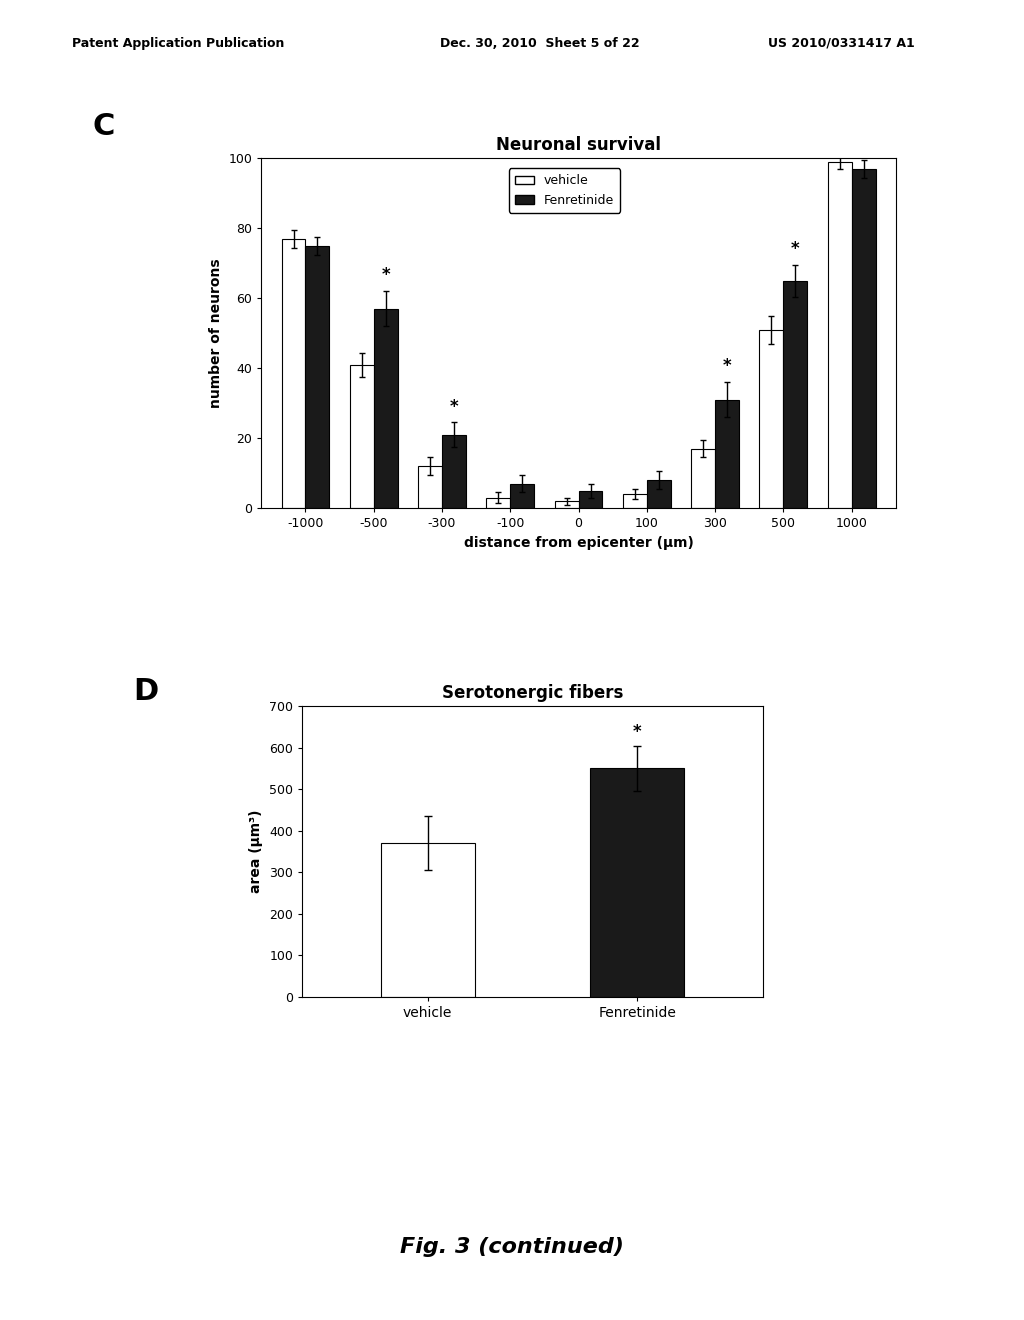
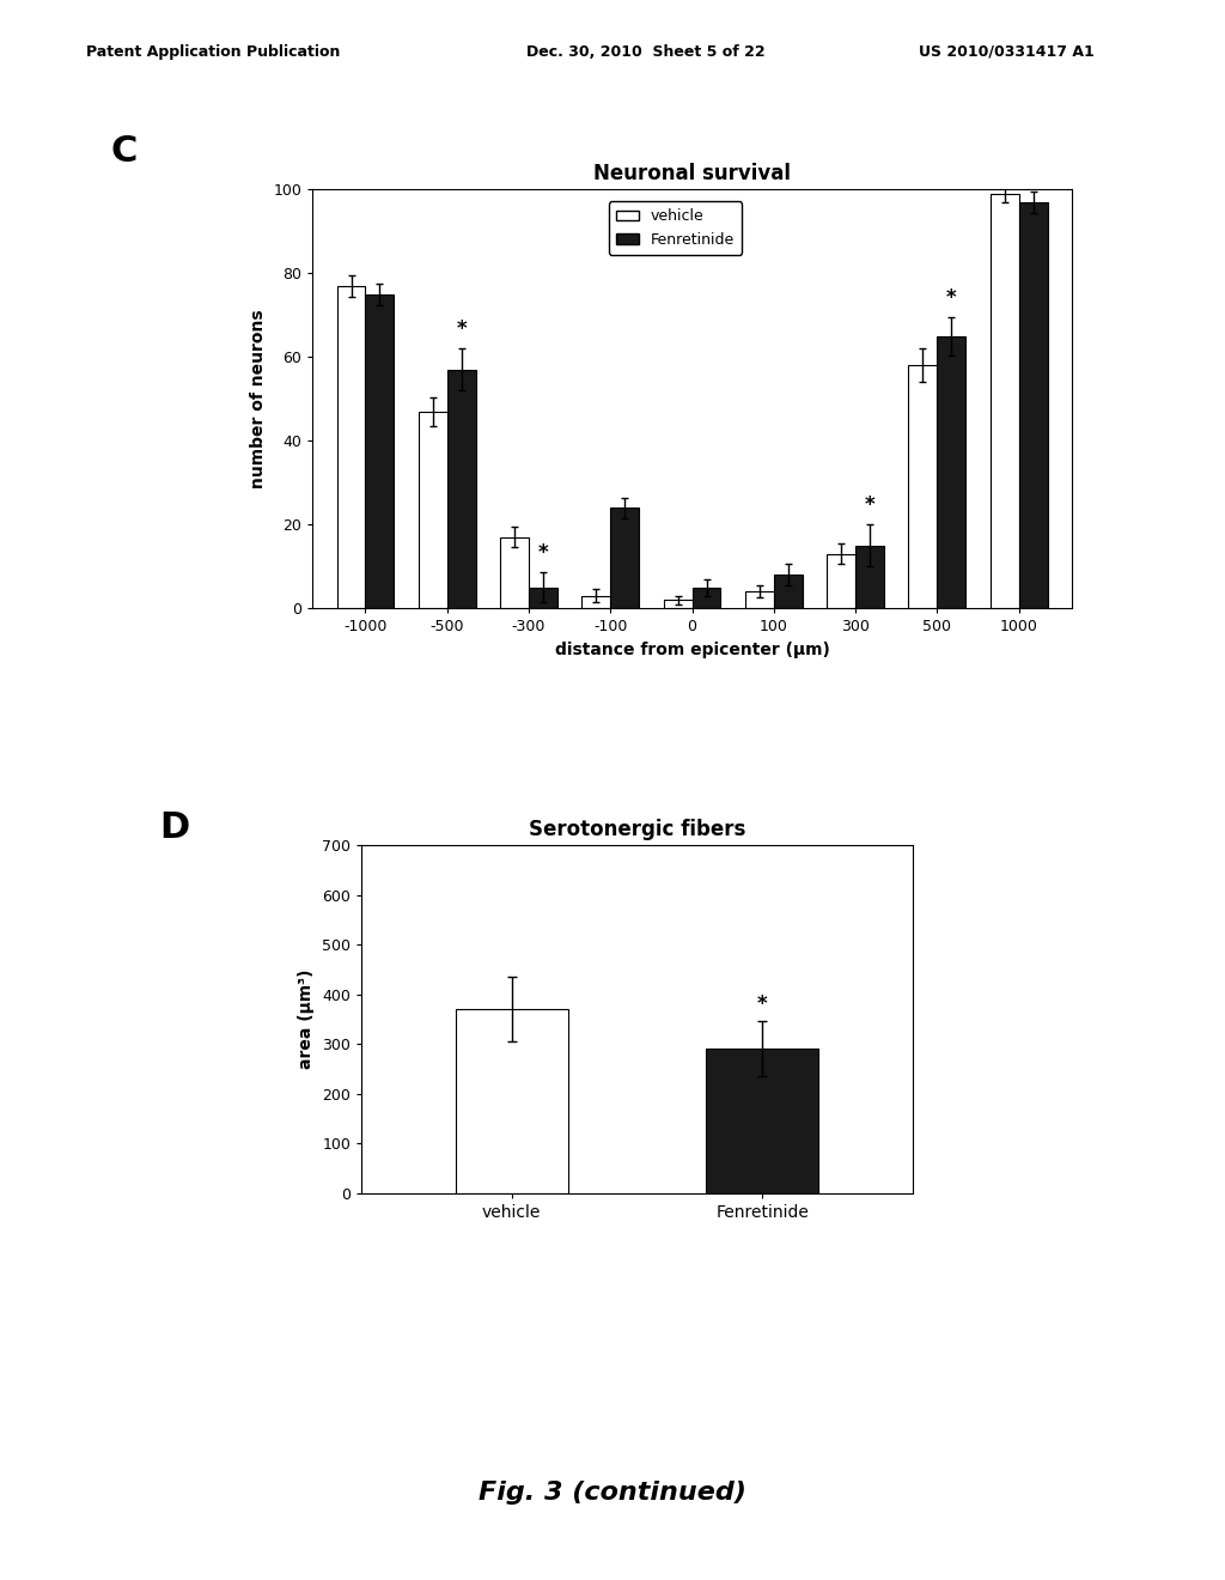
Neuronal survival/vehicle/-500: 41 -> 47
Neuronal survival/vehicle/-300: 12 -> 17
Neuronal survival/Fenretinide/-300: 21 -> 5
Neuronal survival/Fenretinide/-100: 7 -> 24
Neuronal survival/vehicle/300: 17 -> 13
Neuronal survival/Fenretinide/300: 31 -> 15
Neuronal survival/vehicle/500: 51 -> 58
Serotonergic fibers/Fenretinide: 550 -> 290
